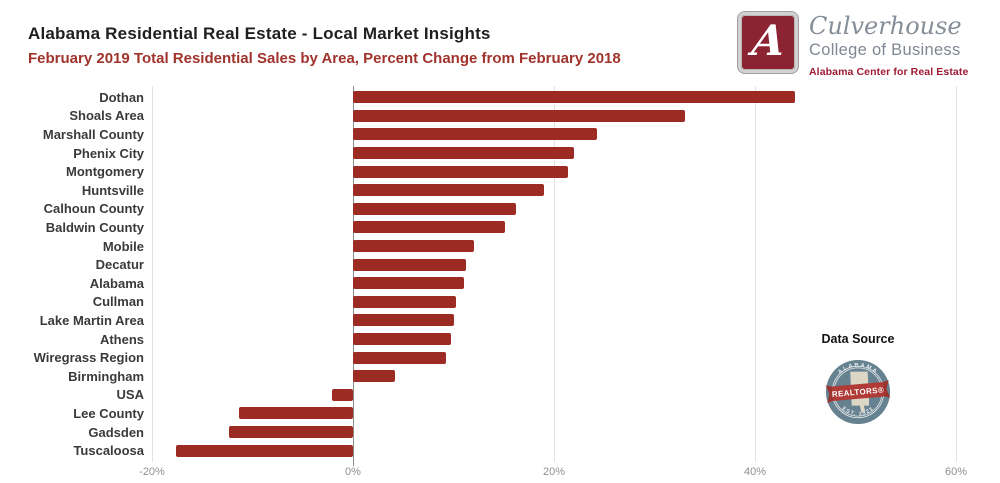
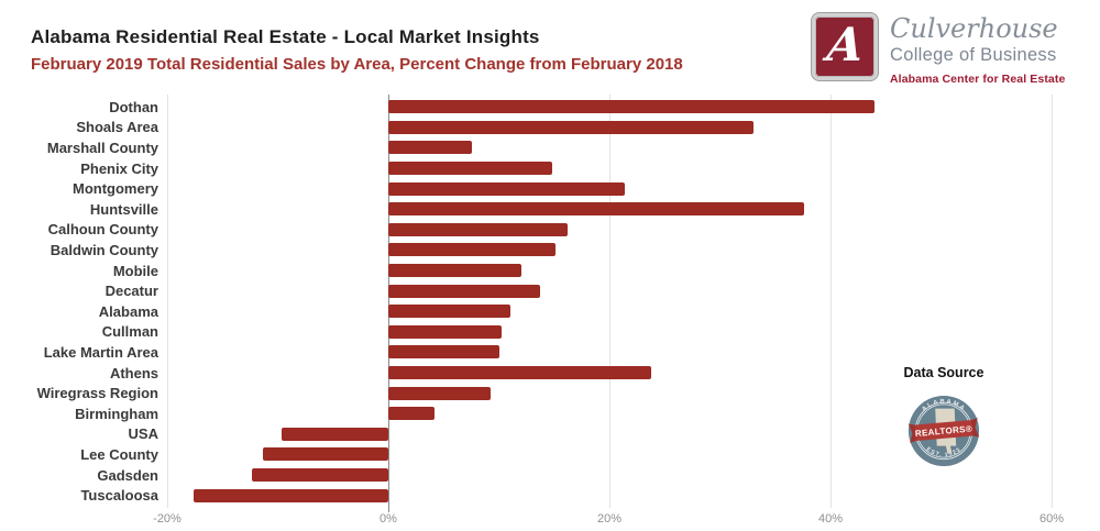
Marshall County: 24.3% -> 7.6%
Phenix City: 22.0% -> 14.8%
Huntsville: 19.0% -> 37.6%
Decatur: 11.2% -> 13.7%
Athens: 9.8% -> 23.8%
USA: -2.1% -> -9.7%
